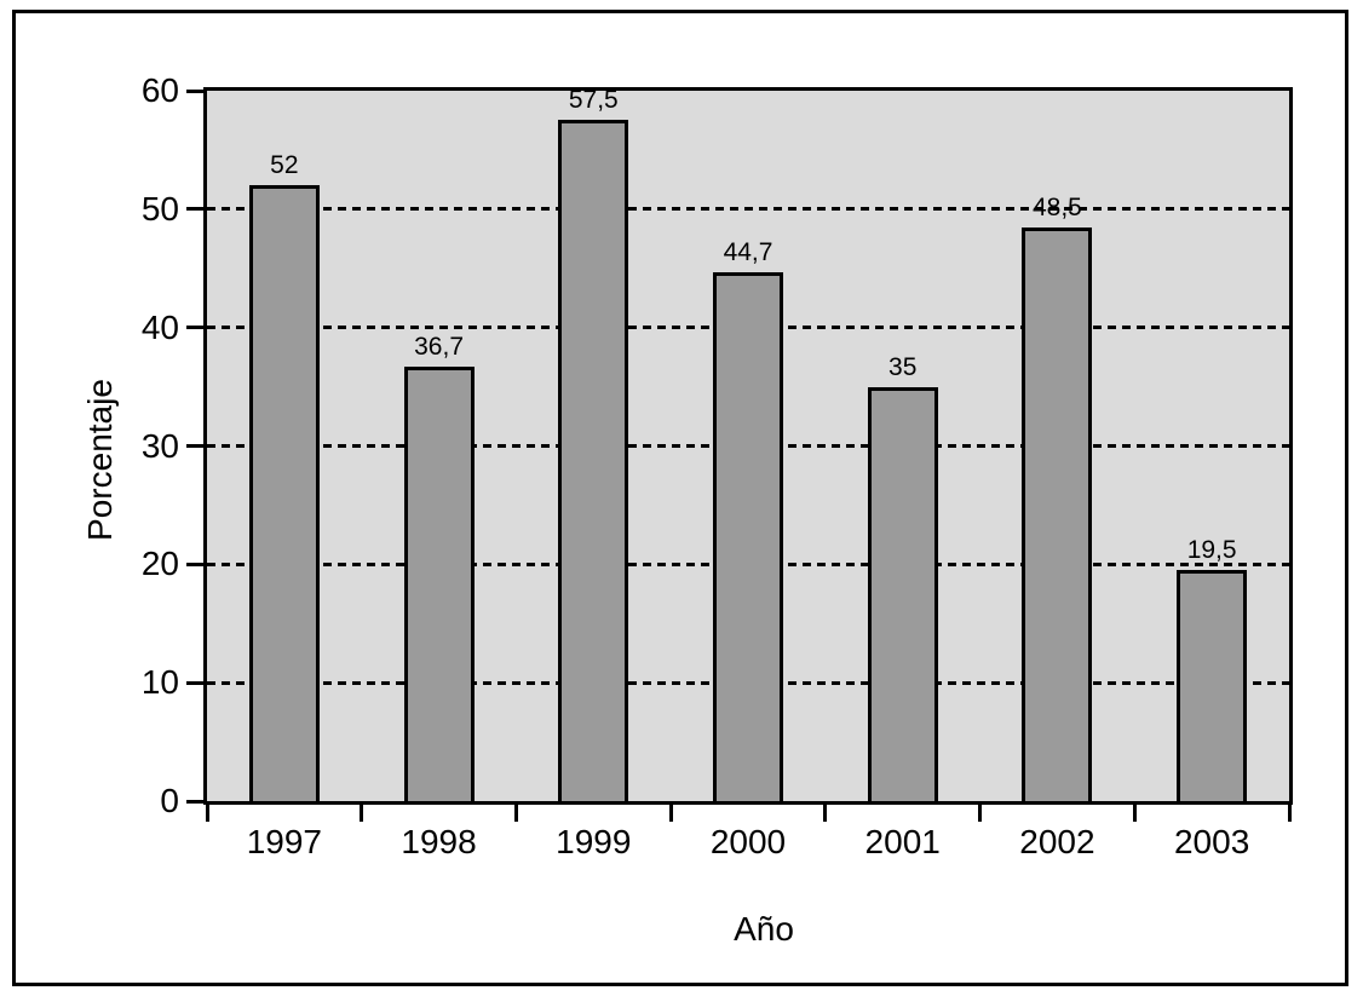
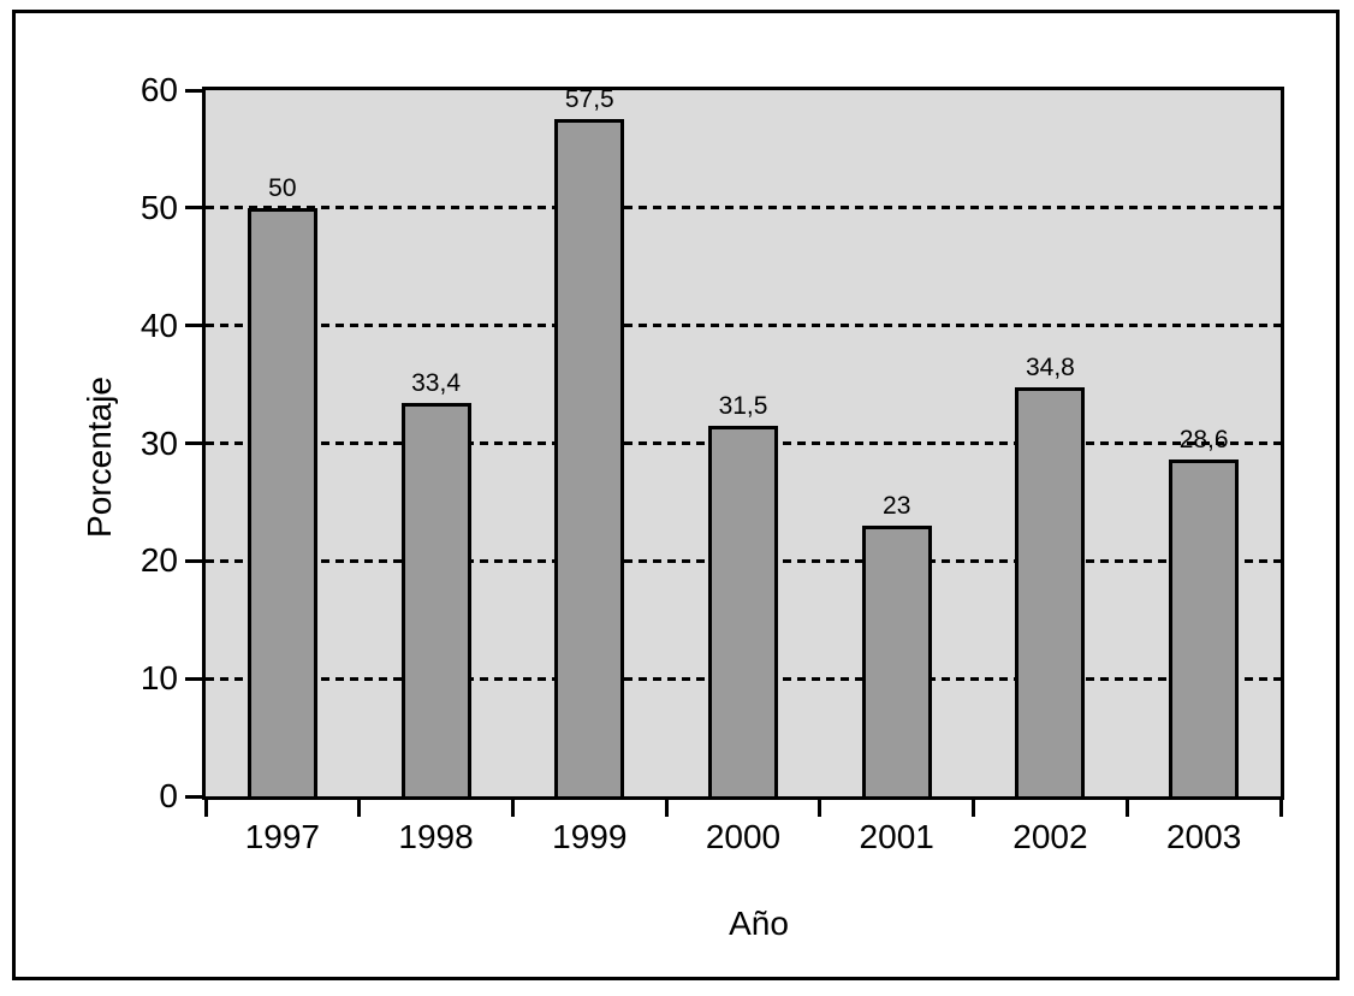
1997: 52 -> 50
1998: 36,7 -> 33,4
2000: 44,7 -> 31,5
2001: 35 -> 23
2002: 48,5 -> 34,8
2003: 19,5 -> 28,6
